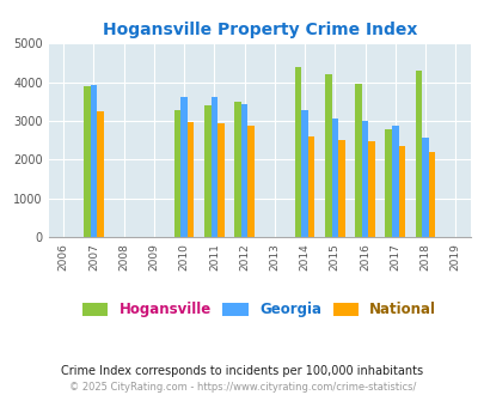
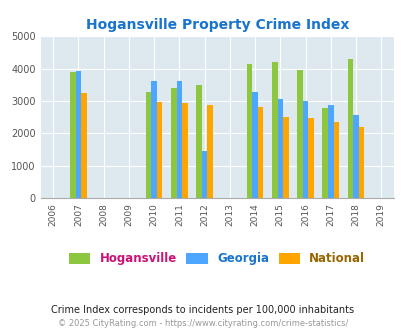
Georgia/2012: 3430 -> 1450
Hogansville/2014: 4380 -> 4150
National/2014: 2610 -> 2800
